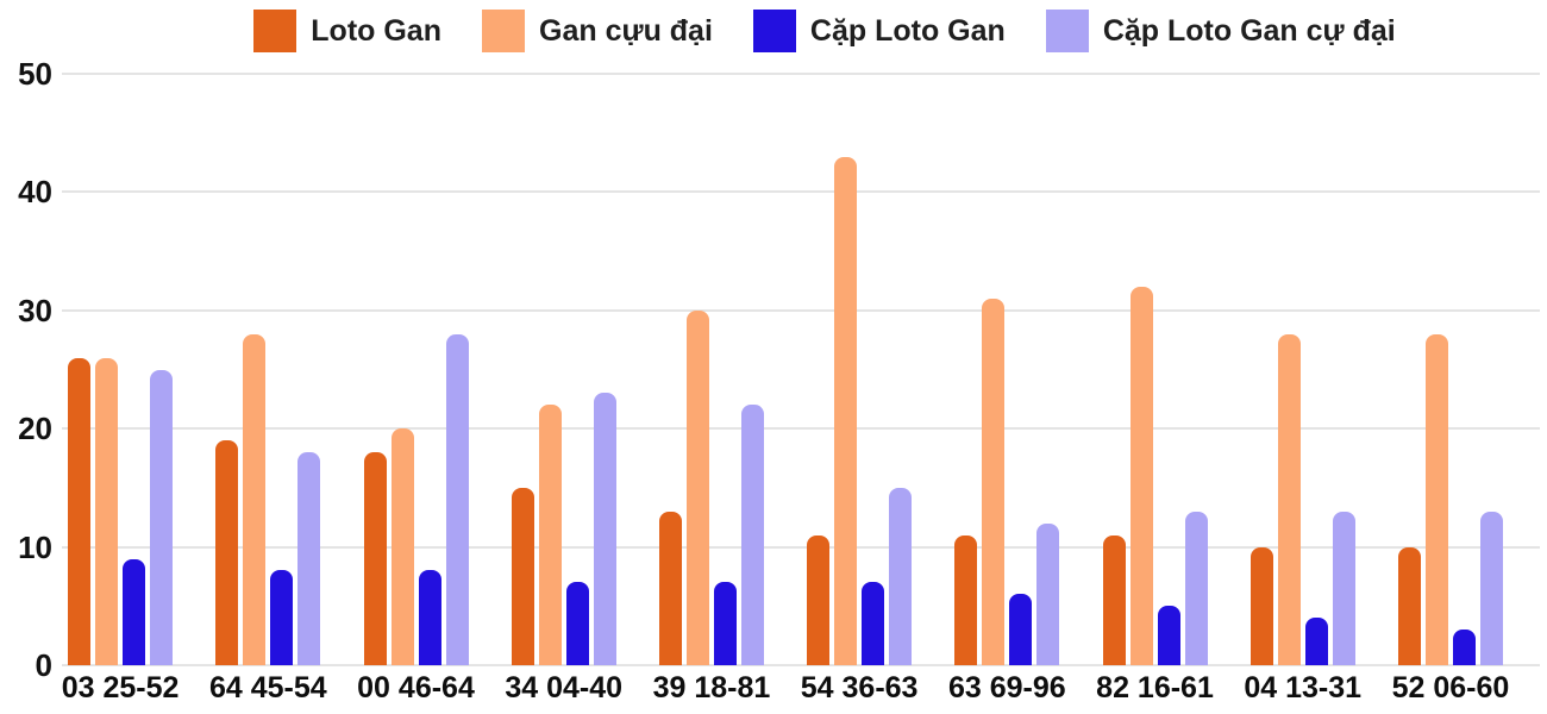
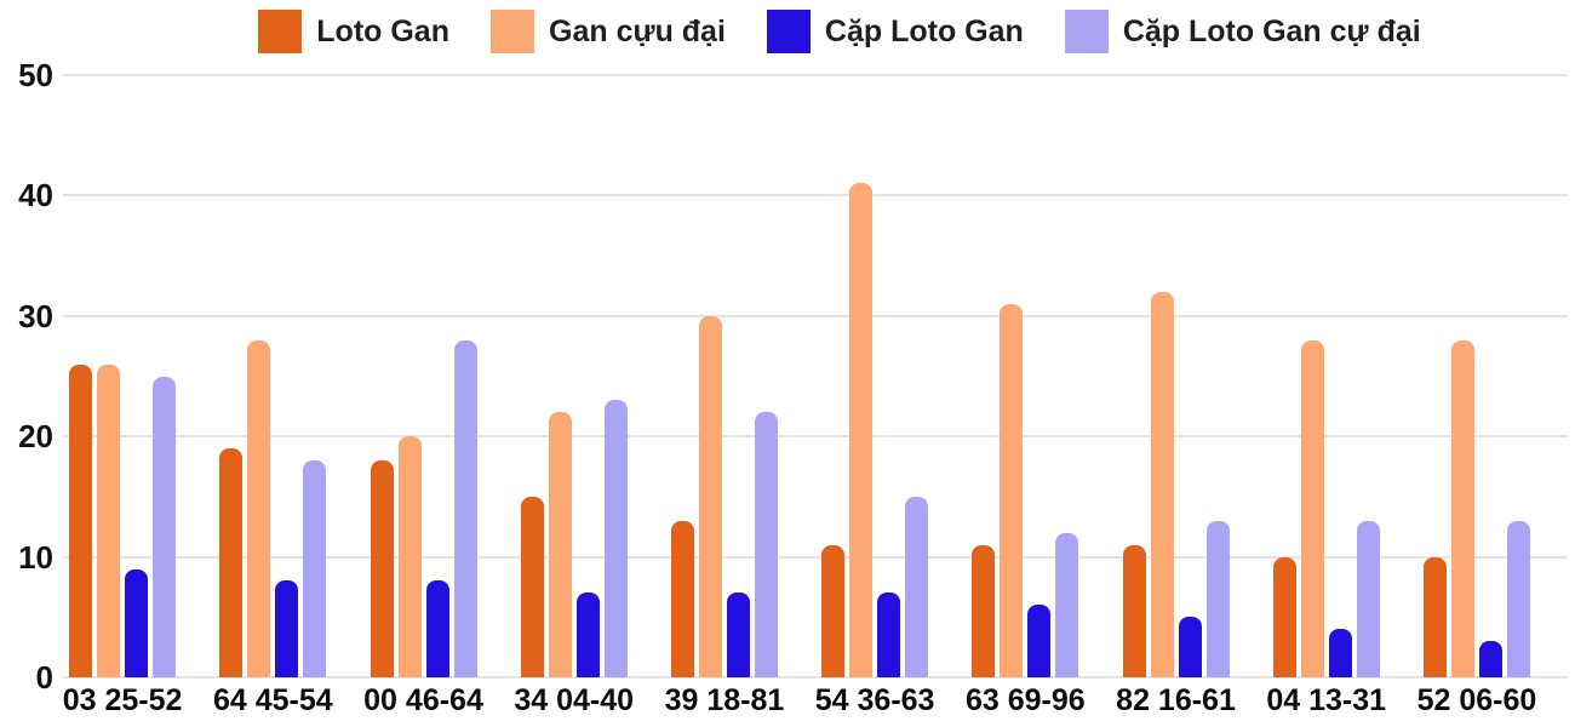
Gan cựu đại/54 36-63: 43 -> 41
